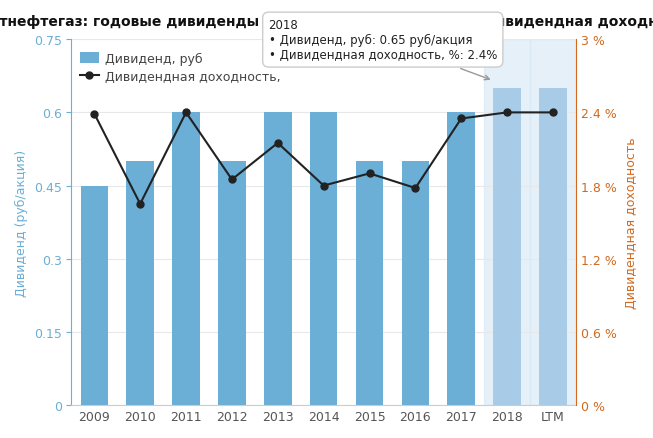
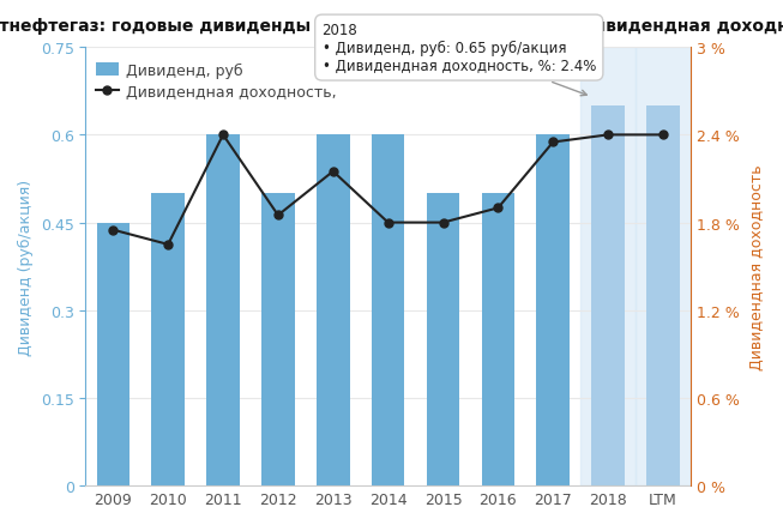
Дивидендная доходность,/2009: 2.39 % -> 1.75 %
Дивидендная доходность,/2015: 1.90 % -> 1.80 %
Дивидендная доходность,/2016: 1.78 % -> 1.90 %
